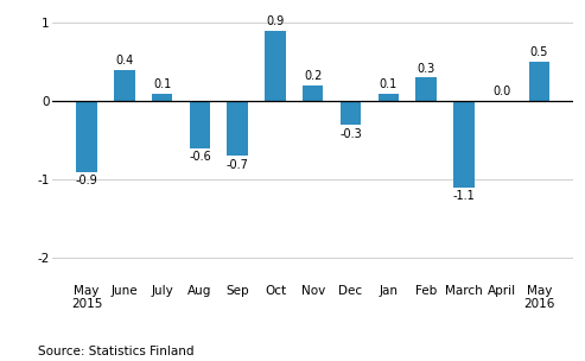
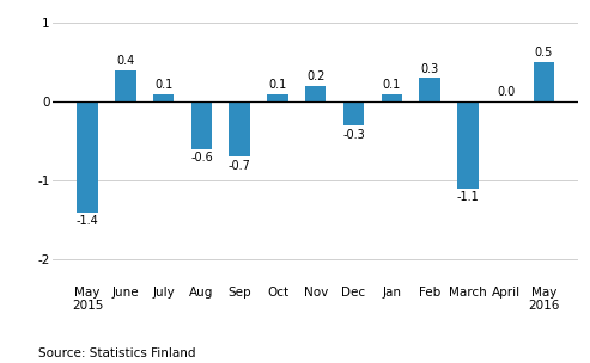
May 2015: -0.9 -> -1.4
Oct: 0.9 -> 0.1
